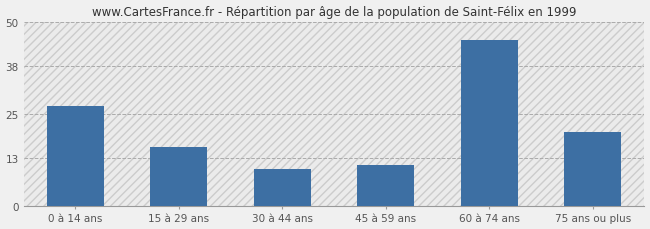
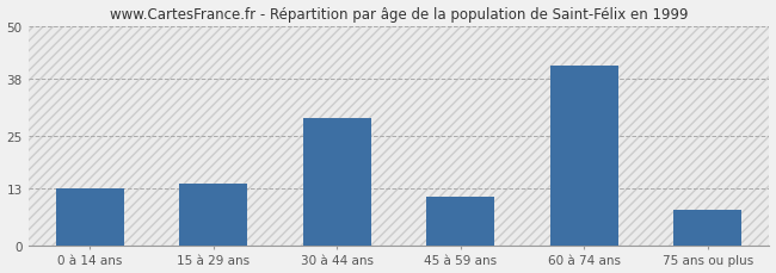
0 à 14 ans: 27 -> 13
15 à 29 ans: 16 -> 14
30 à 44 ans: 10 -> 29
60 à 74 ans: 45 -> 41
75 ans ou plus: 20 -> 8
